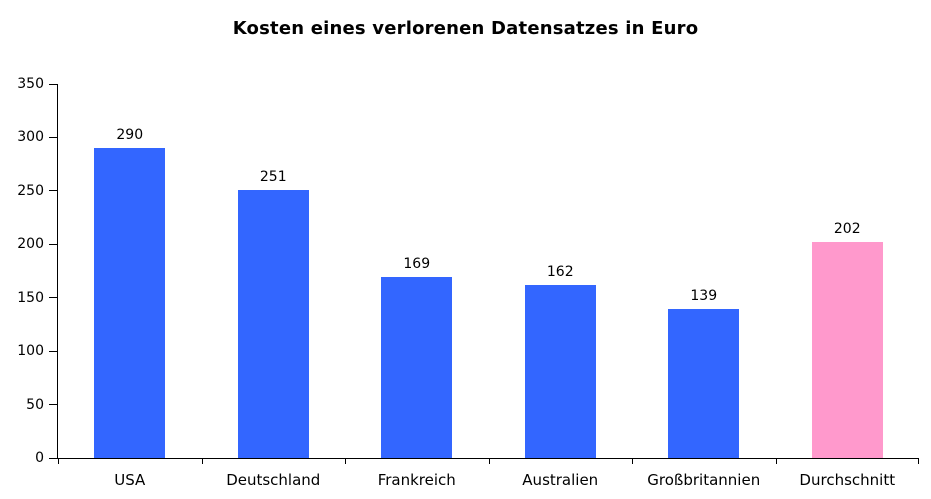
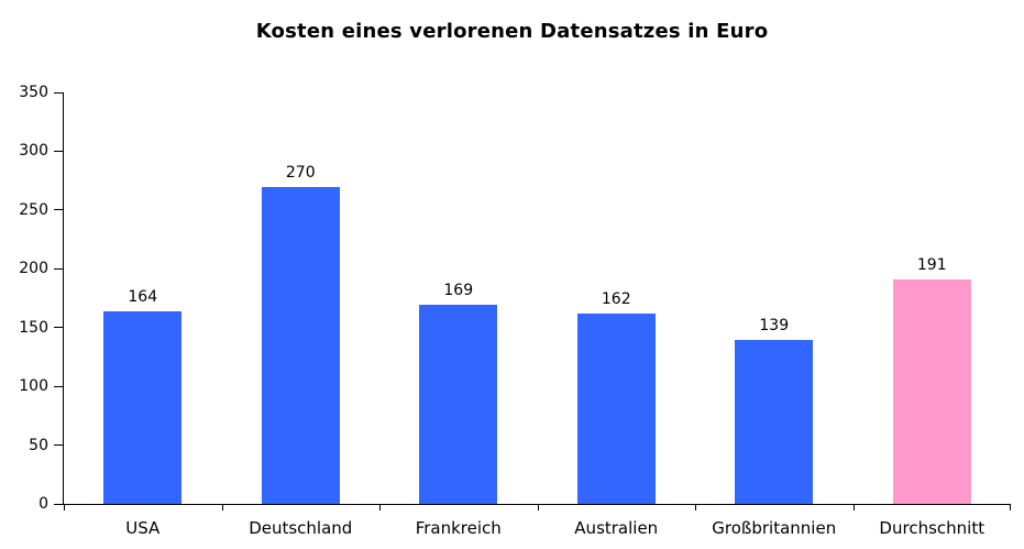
USA: 290 -> 164
Deutschland: 251 -> 270
Durchschnitt: 202 -> 191
